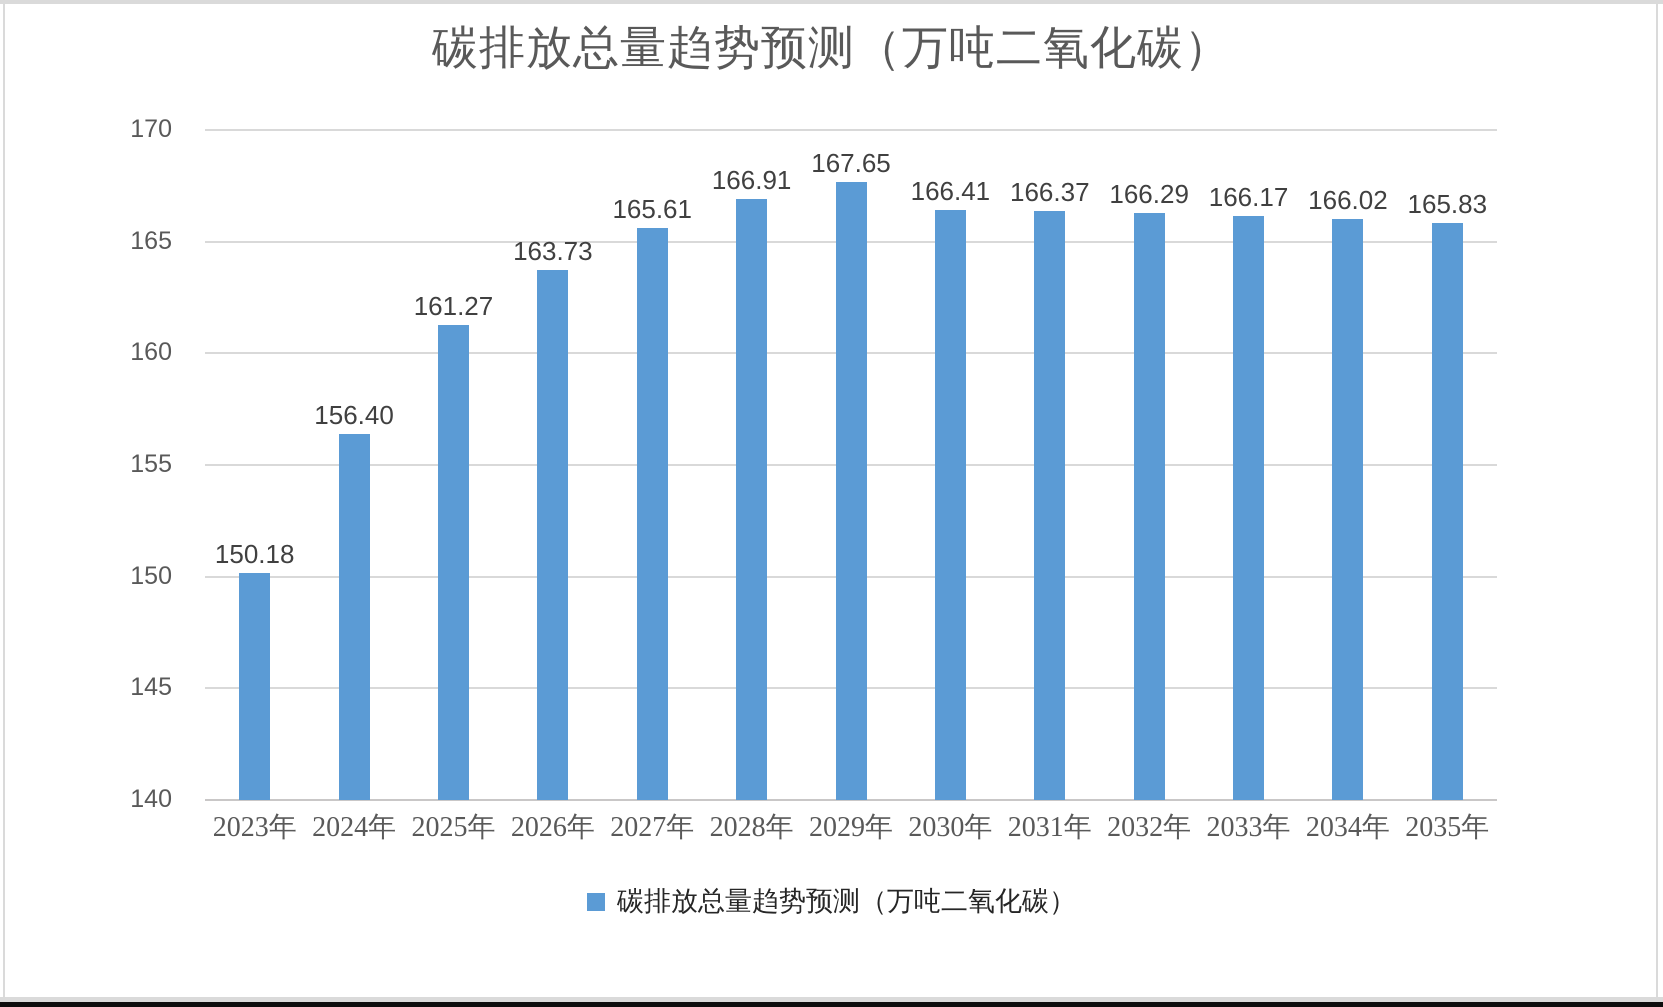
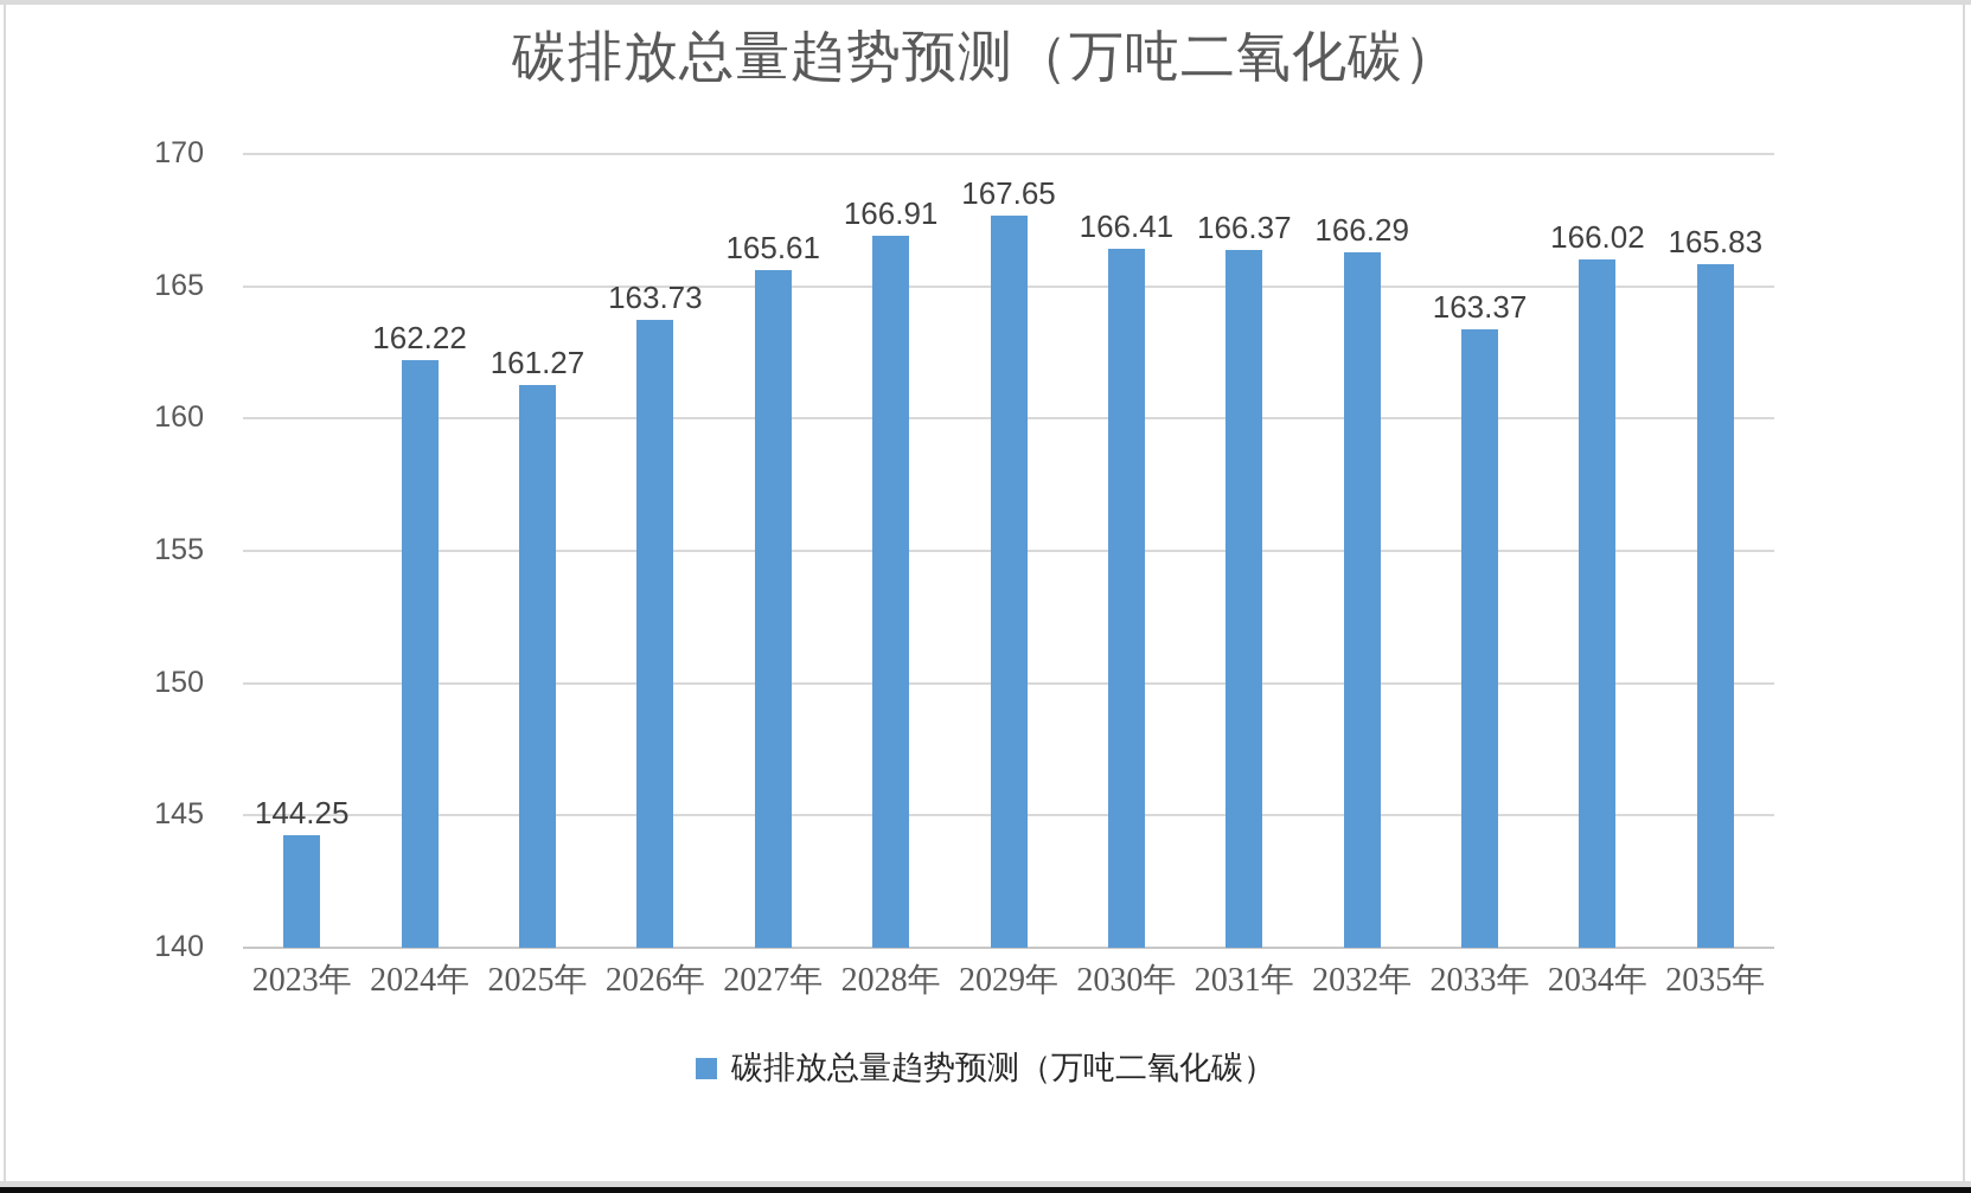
2023年: 150.18 -> 144.25
2024年: 156.40 -> 162.22
2033年: 166.17 -> 163.37
